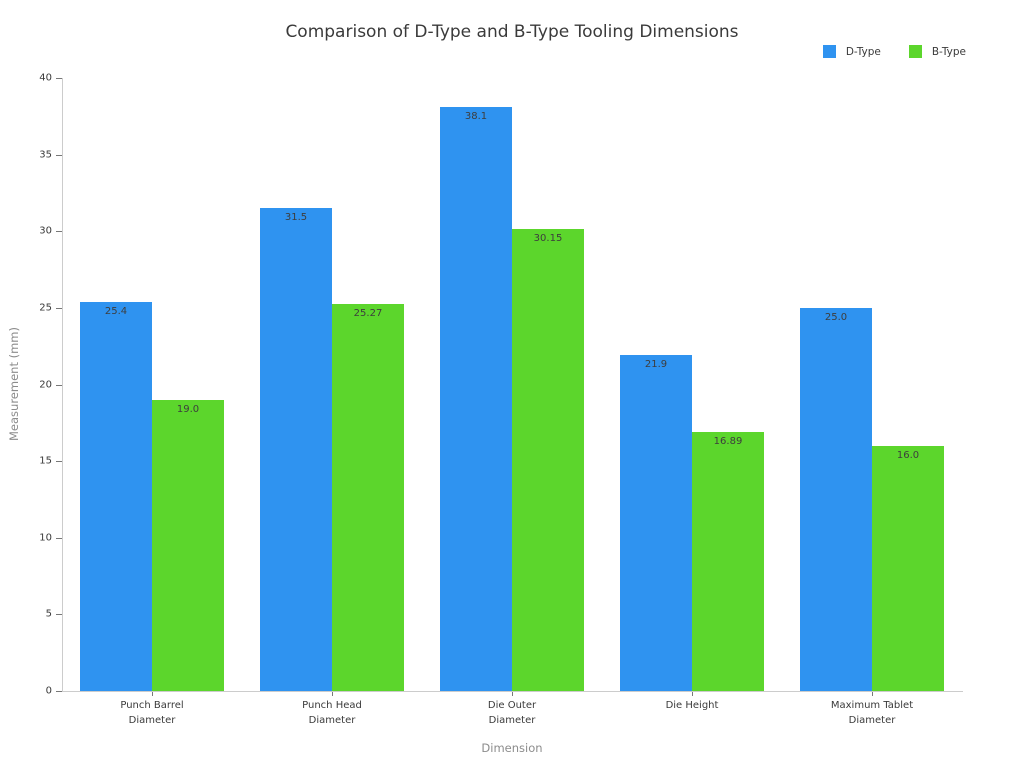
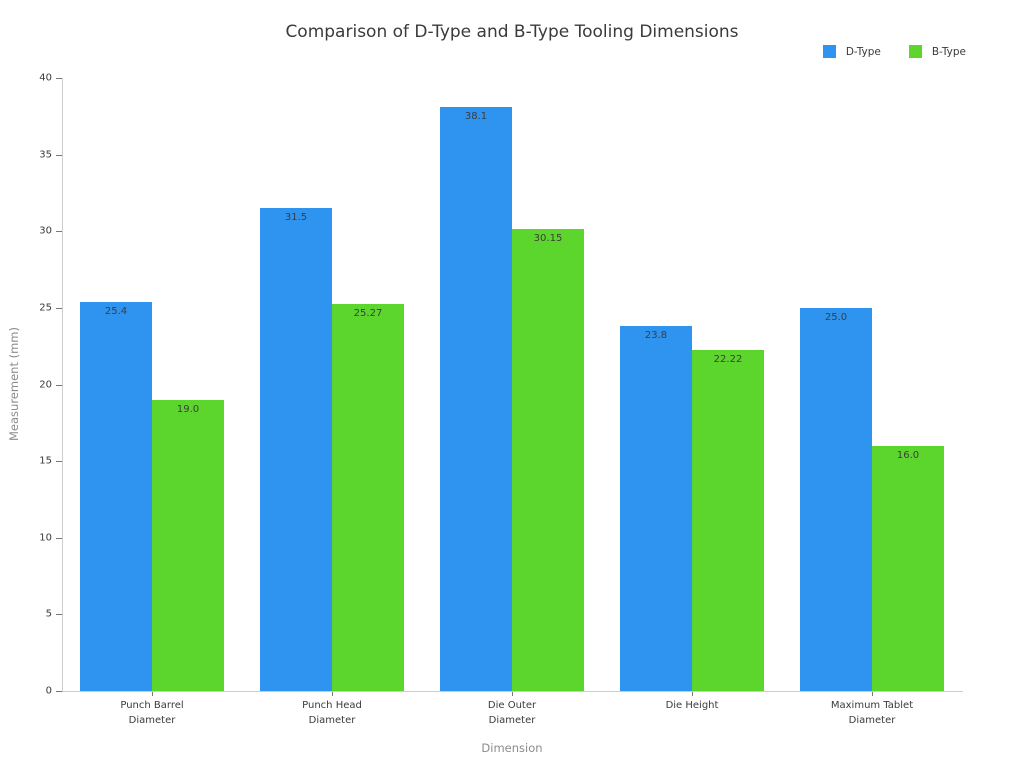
D-Type/Die Height: 21.9 -> 23.8
B-Type/Die Height: 16.89 -> 22.22
